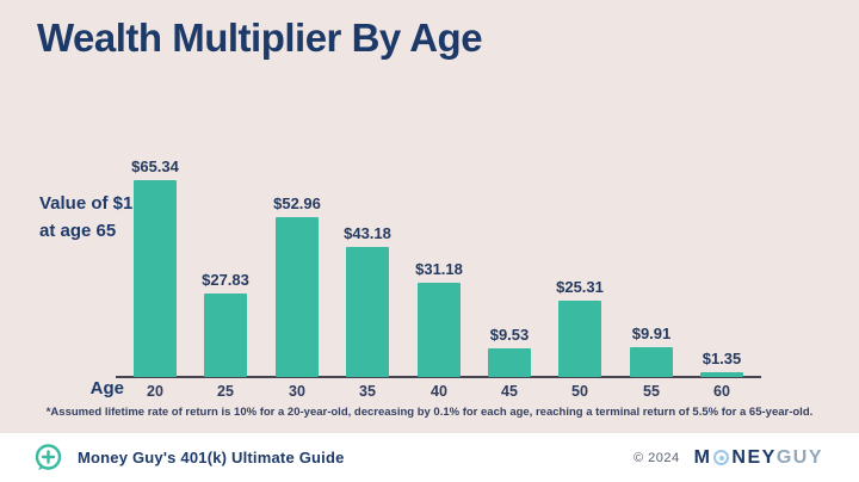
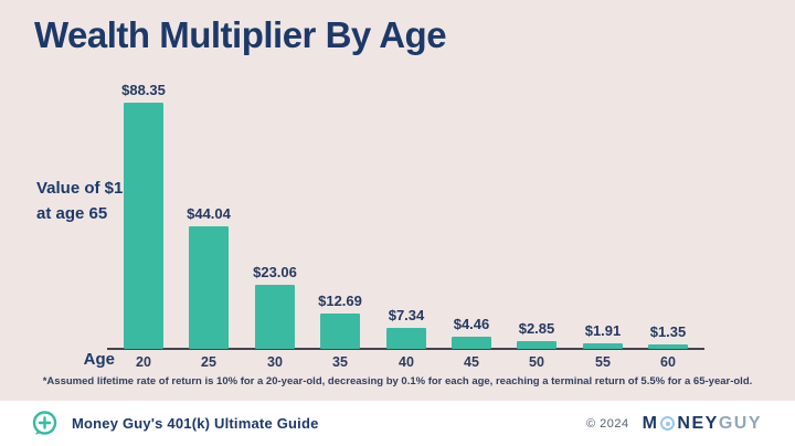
20: $65.34 -> $88.35
25: $27.83 -> $44.04
30: $52.96 -> $23.06
35: $43.18 -> $12.69
40: $31.18 -> $7.34
45: $9.53 -> $4.46
50: $25.31 -> $2.85
55: $9.91 -> $1.91
